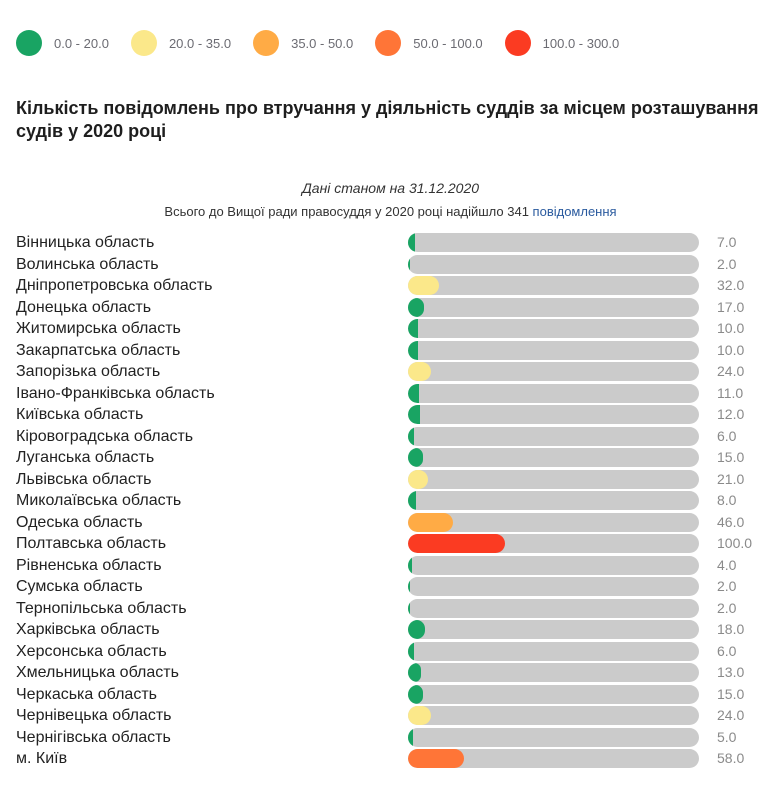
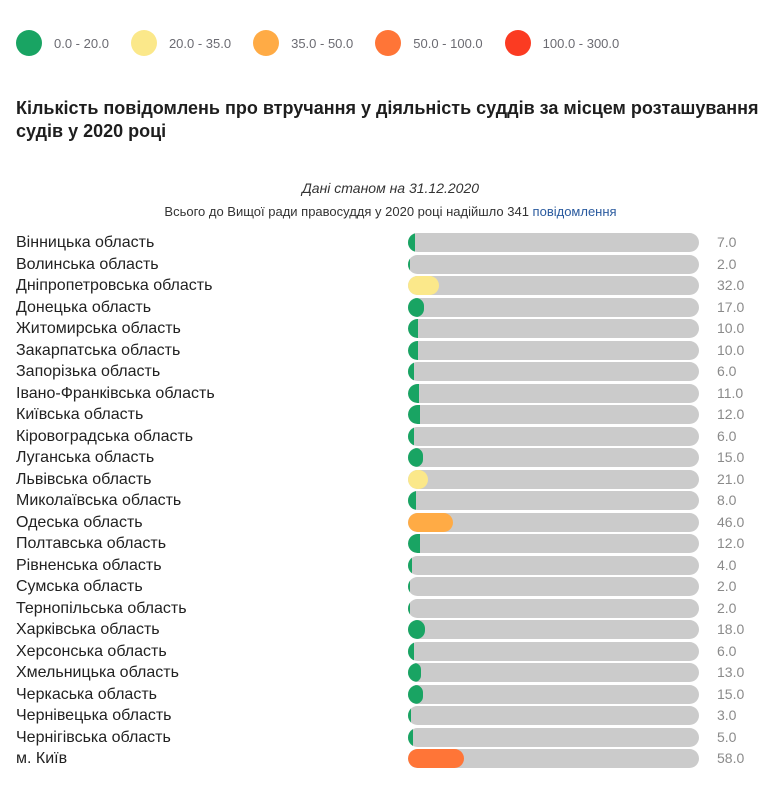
Запорізька область: 24.0 -> 6.0
Полтавська область: 100.0 -> 12.0
Чернівецька область: 24.0 -> 3.0
